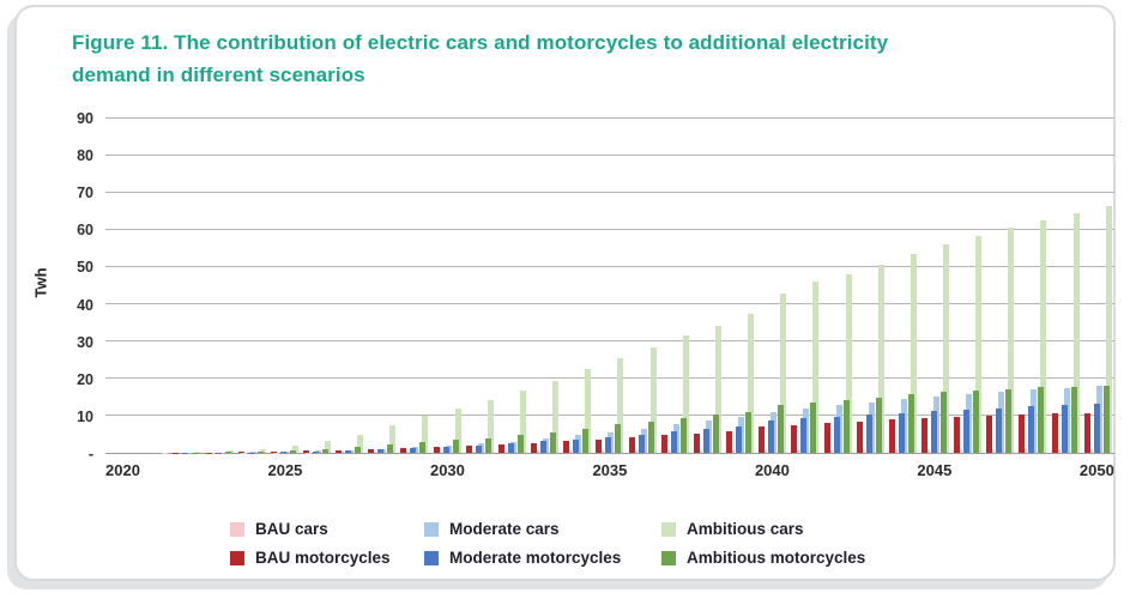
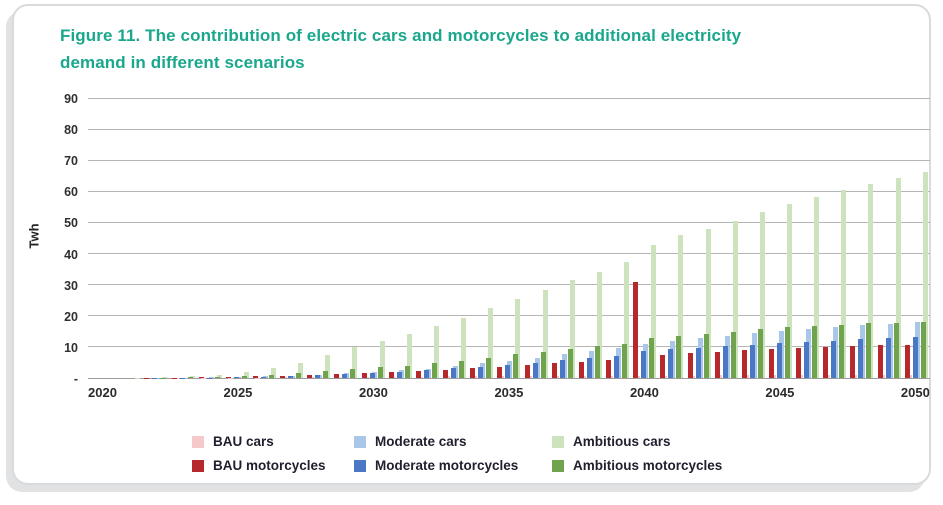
BAU motorcycles/2040: 7 -> 31
